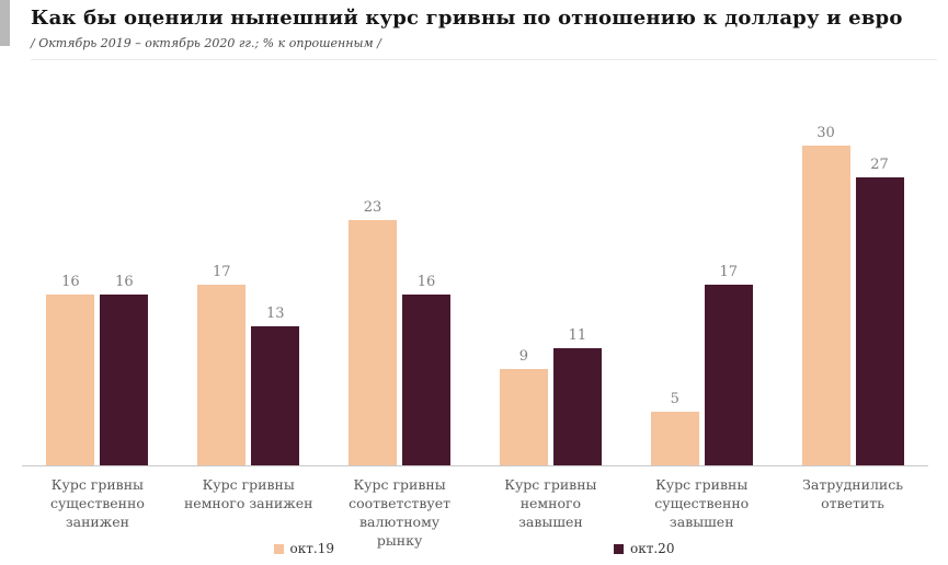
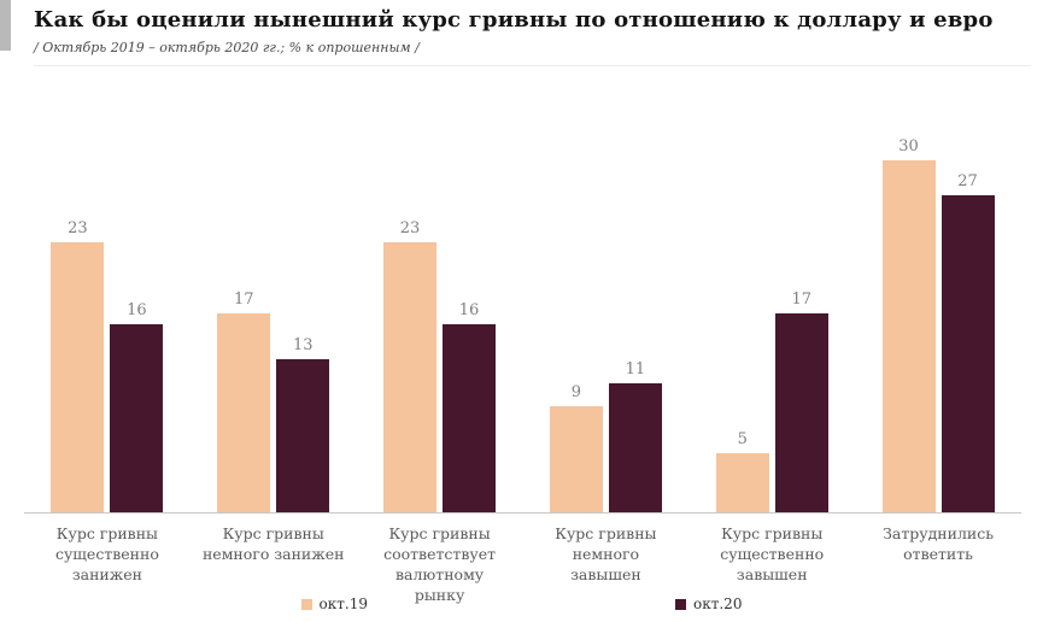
окт.19/Курс гривны существенно занижен: 16 -> 23
